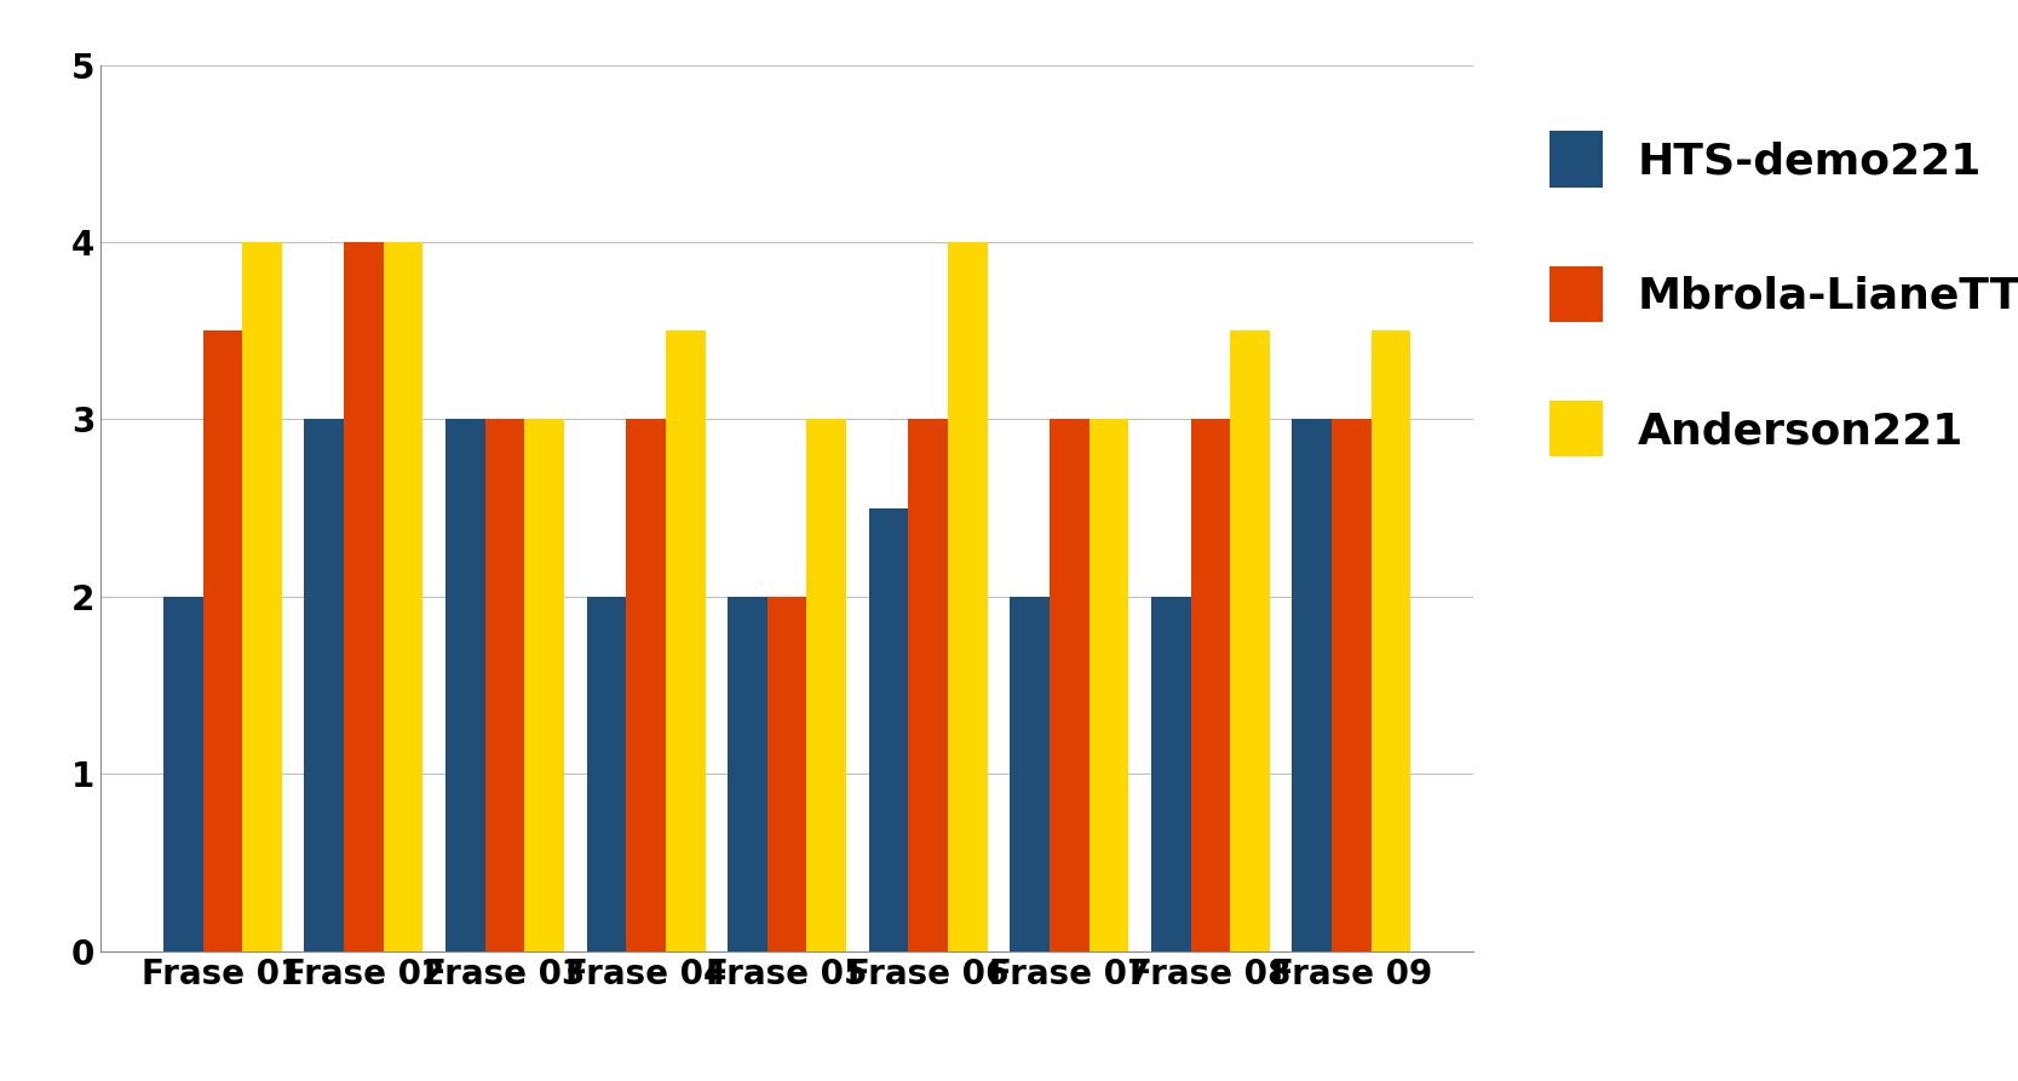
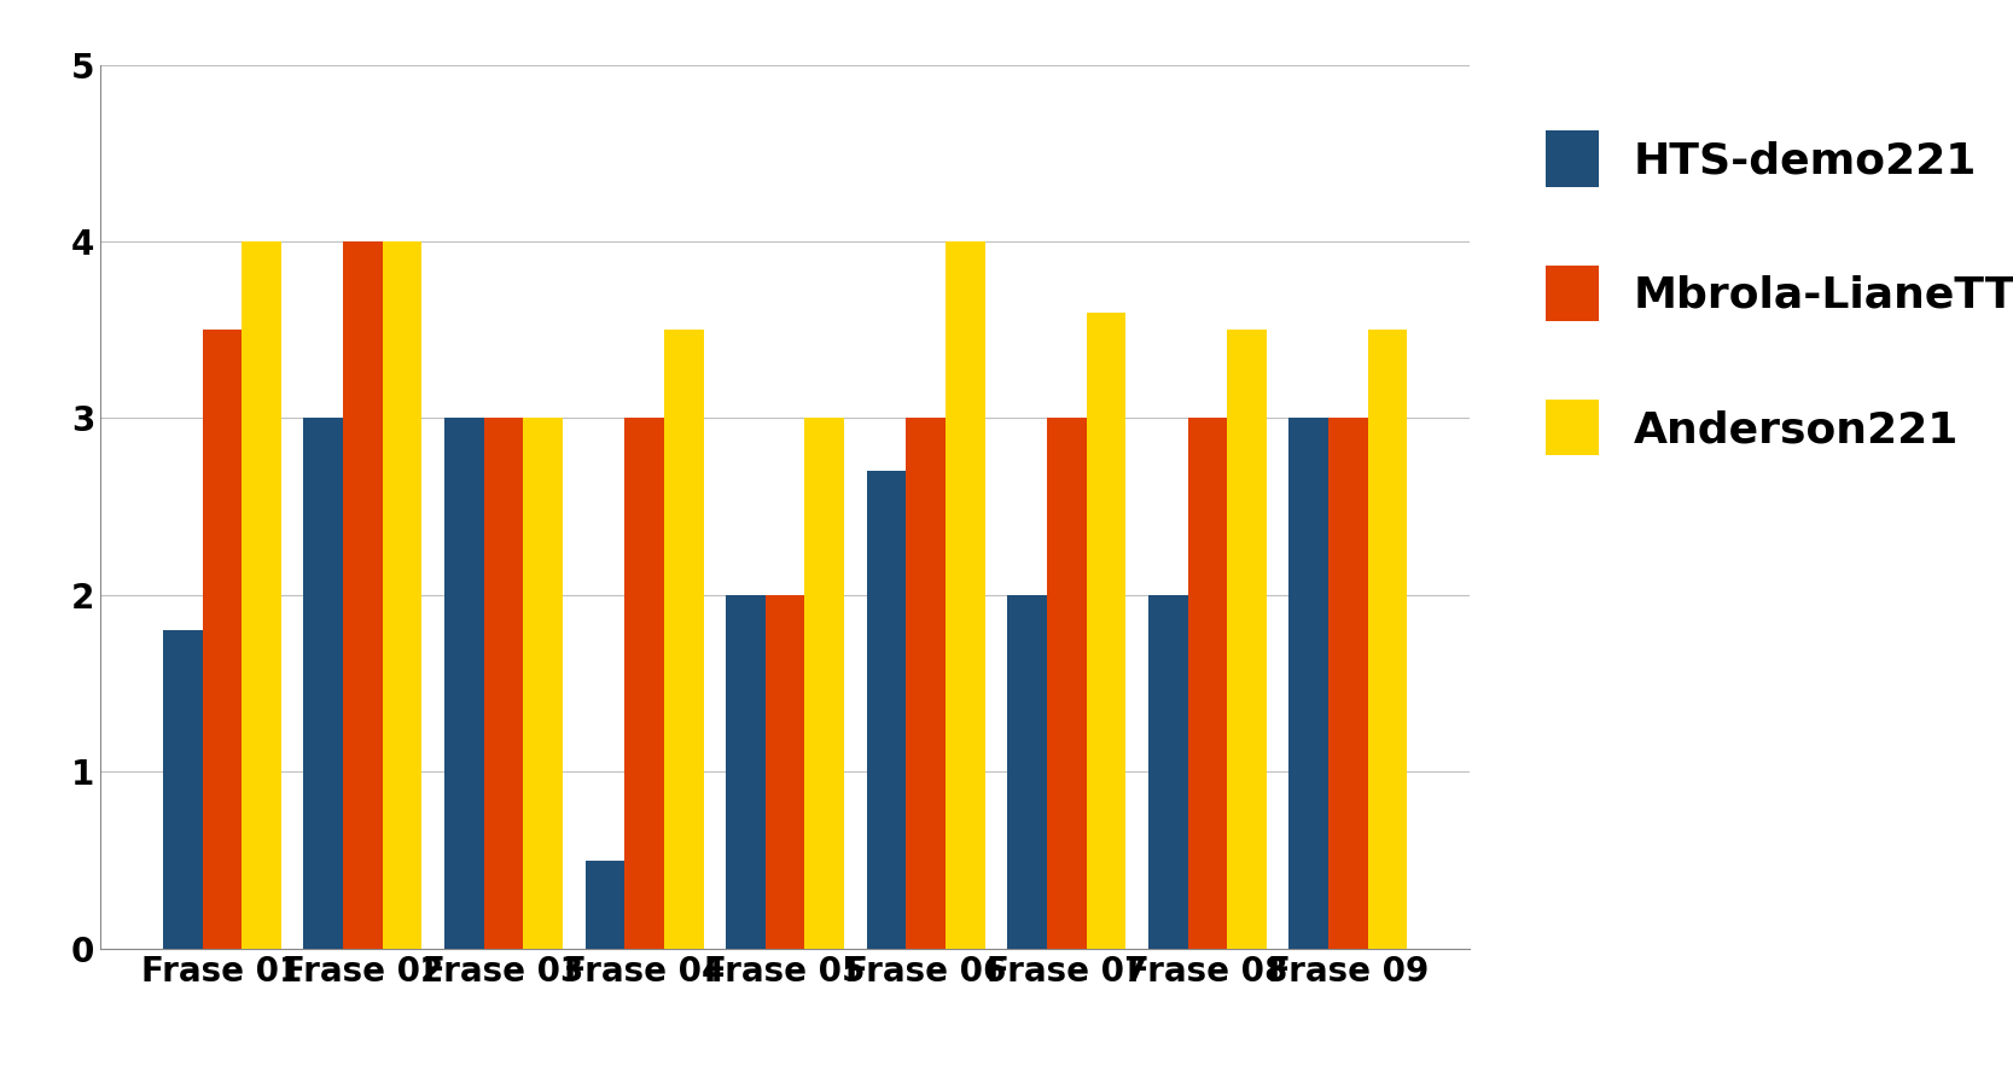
HTS-demo221/Frase 01: 2.0 -> 1.8
HTS-demo221/Frase 04: 2.0 -> 0.5
HTS-demo221/Frase 06: 2.5 -> 2.7
Anderson221/Frase 07: 3.0 -> 3.6
